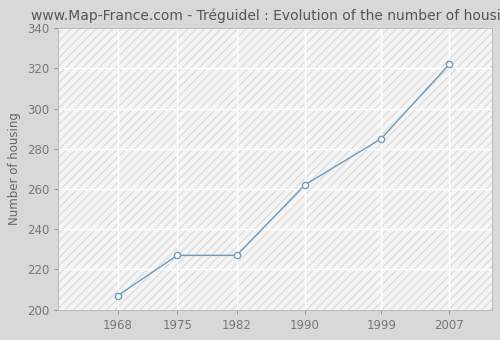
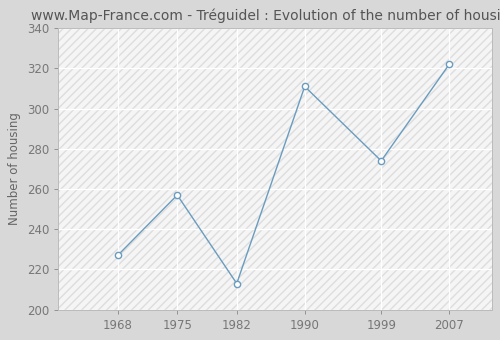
1968: 207 -> 227
1975: 227 -> 257
1982: 227 -> 213
1990: 262 -> 311
1999: 285 -> 274
